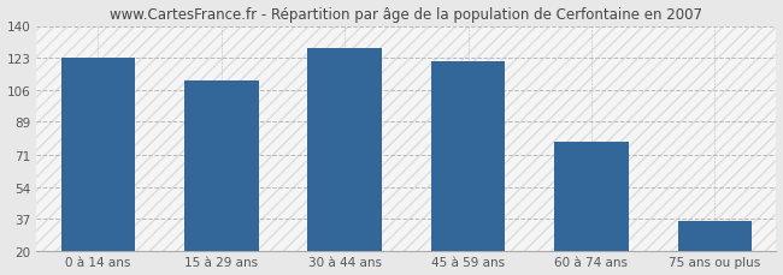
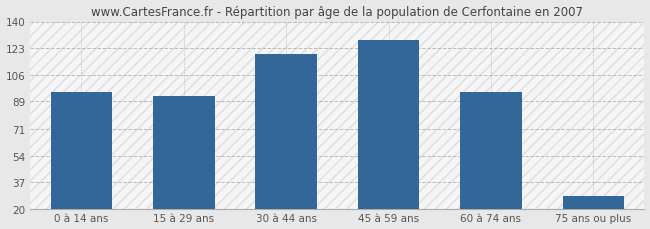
0 à 14 ans: 123 -> 95
15 à 29 ans: 111 -> 92
30 à 44 ans: 128 -> 119
45 à 59 ans: 121 -> 128
60 à 74 ans: 78 -> 95
75 ans ou plus: 36 -> 28
